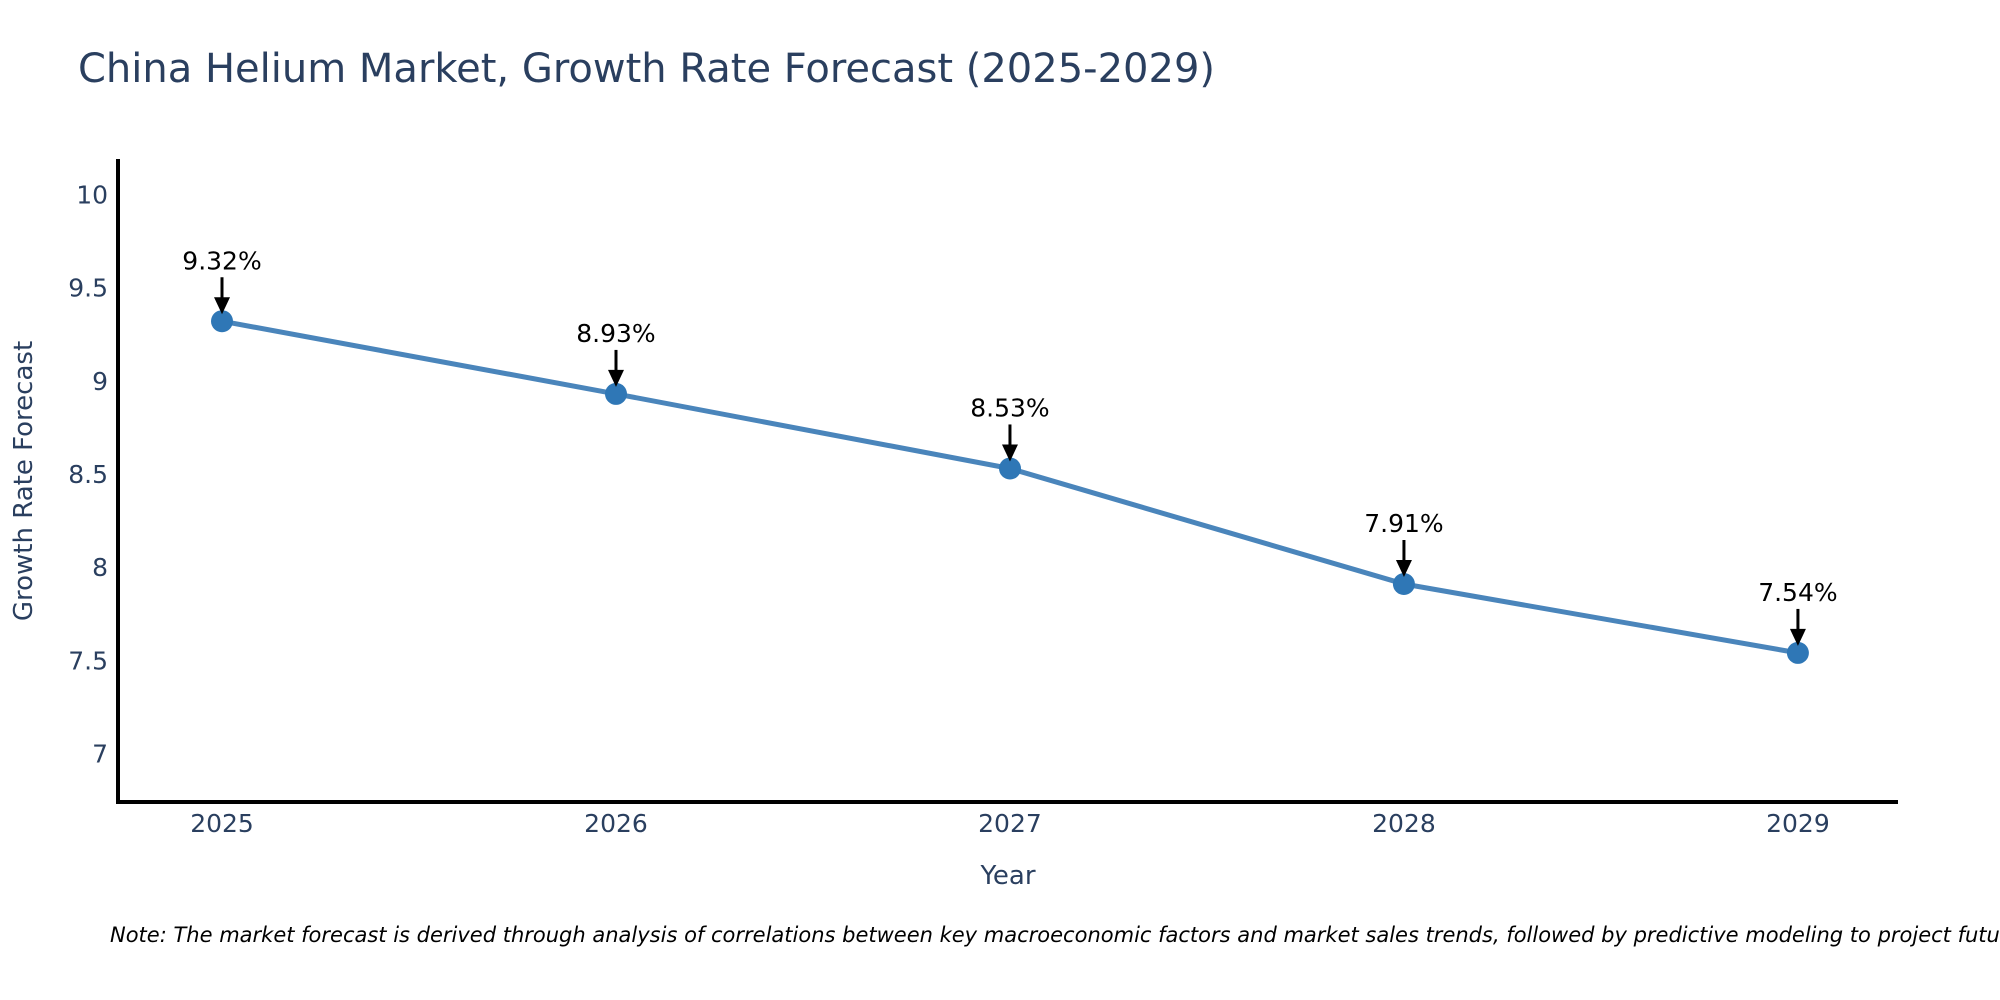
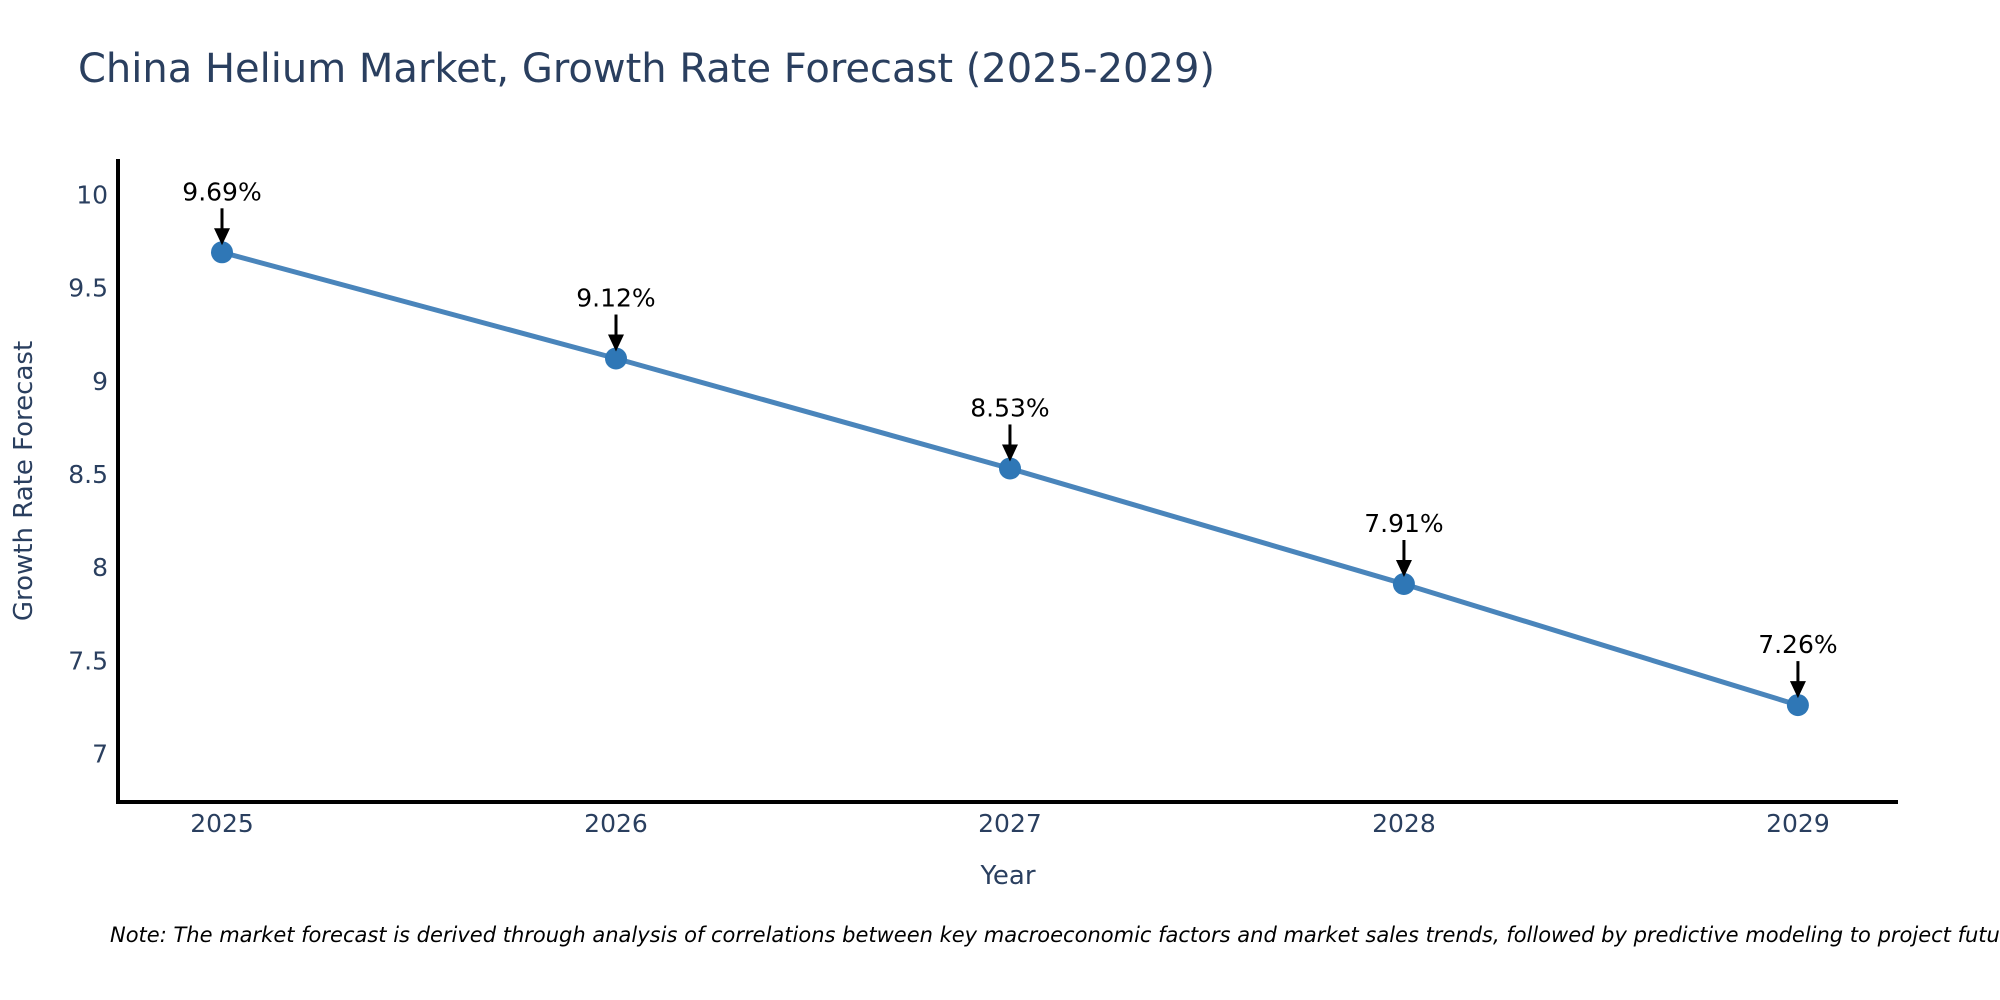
2025: 9.32% -> 9.69%
2026: 8.93% -> 9.12%
2029: 7.54% -> 7.26%
